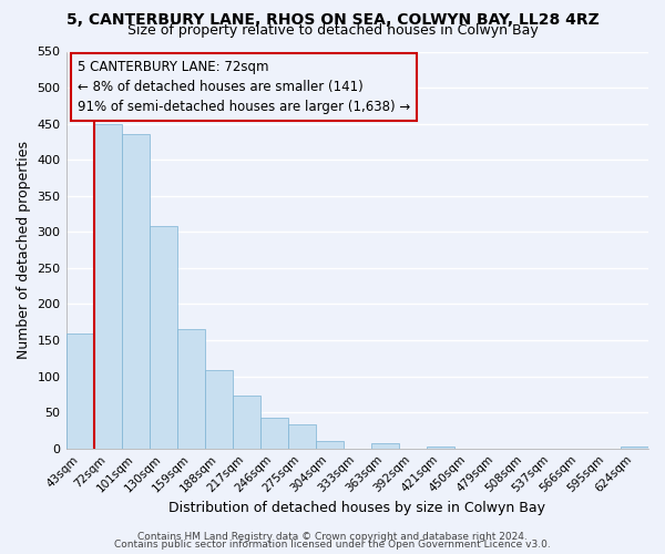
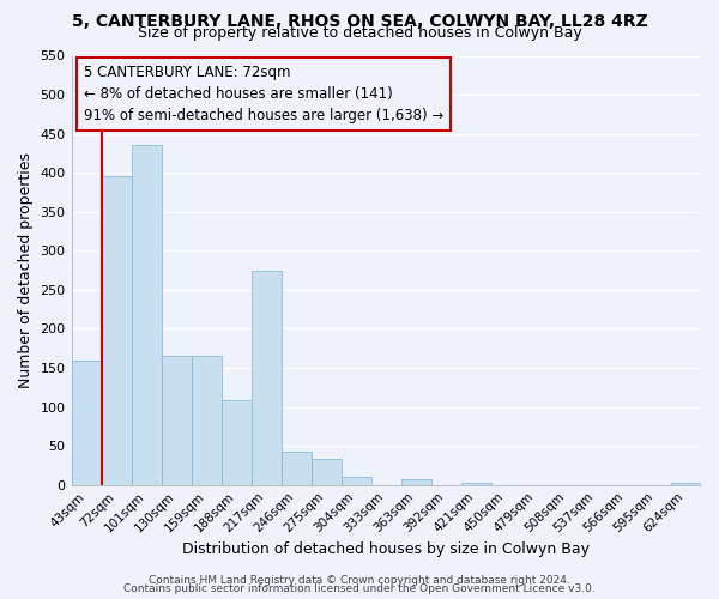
72sqm: 450 -> 396
130sqm: 308 -> 166
217sqm: 74 -> 274
